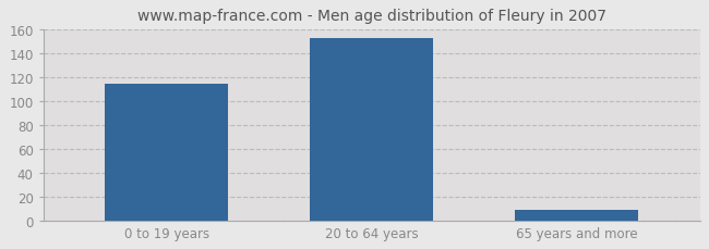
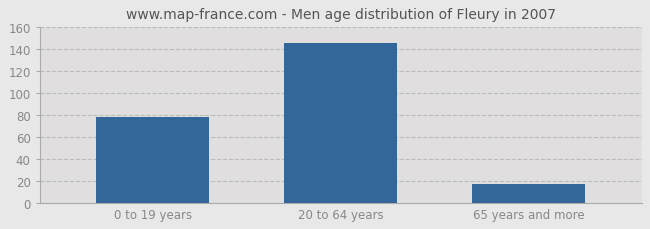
0 to 19 years: 114 -> 78
20 to 64 years: 152 -> 145
65 years and more: 9 -> 17
